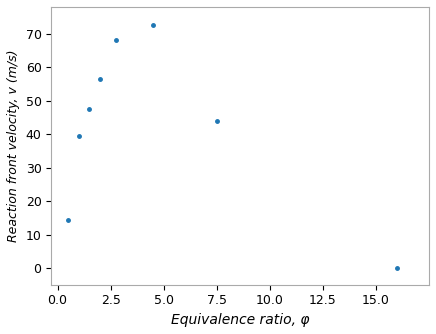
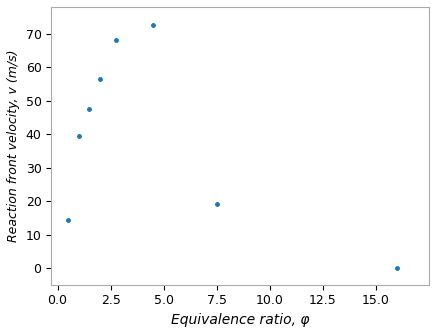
7.5: 44.0 -> 19.0
